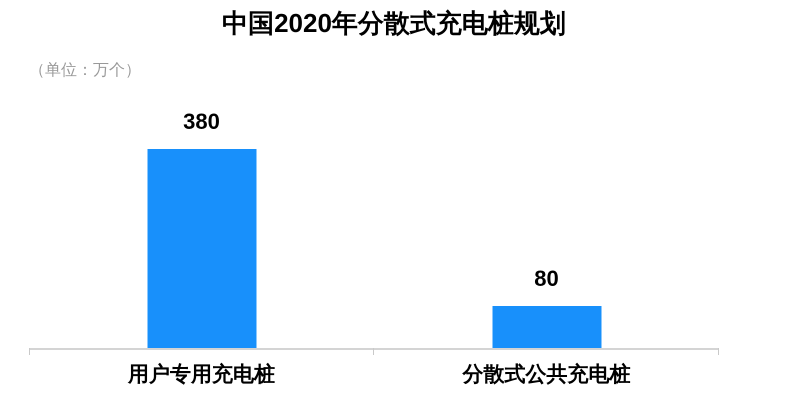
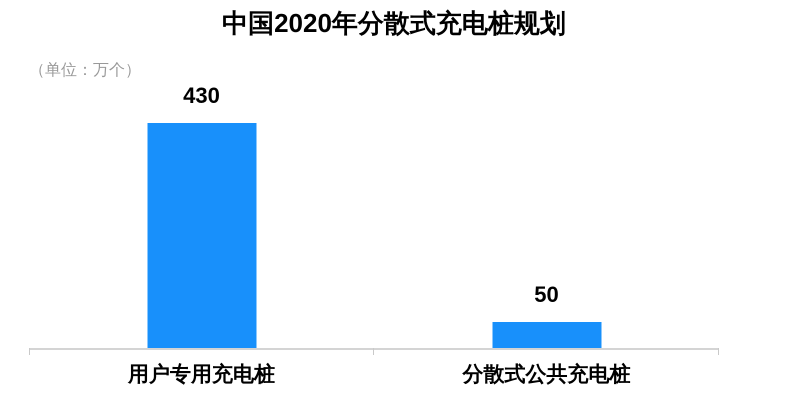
用户专用充电桩: 380 -> 430
分散式公共充电桩: 80 -> 50
